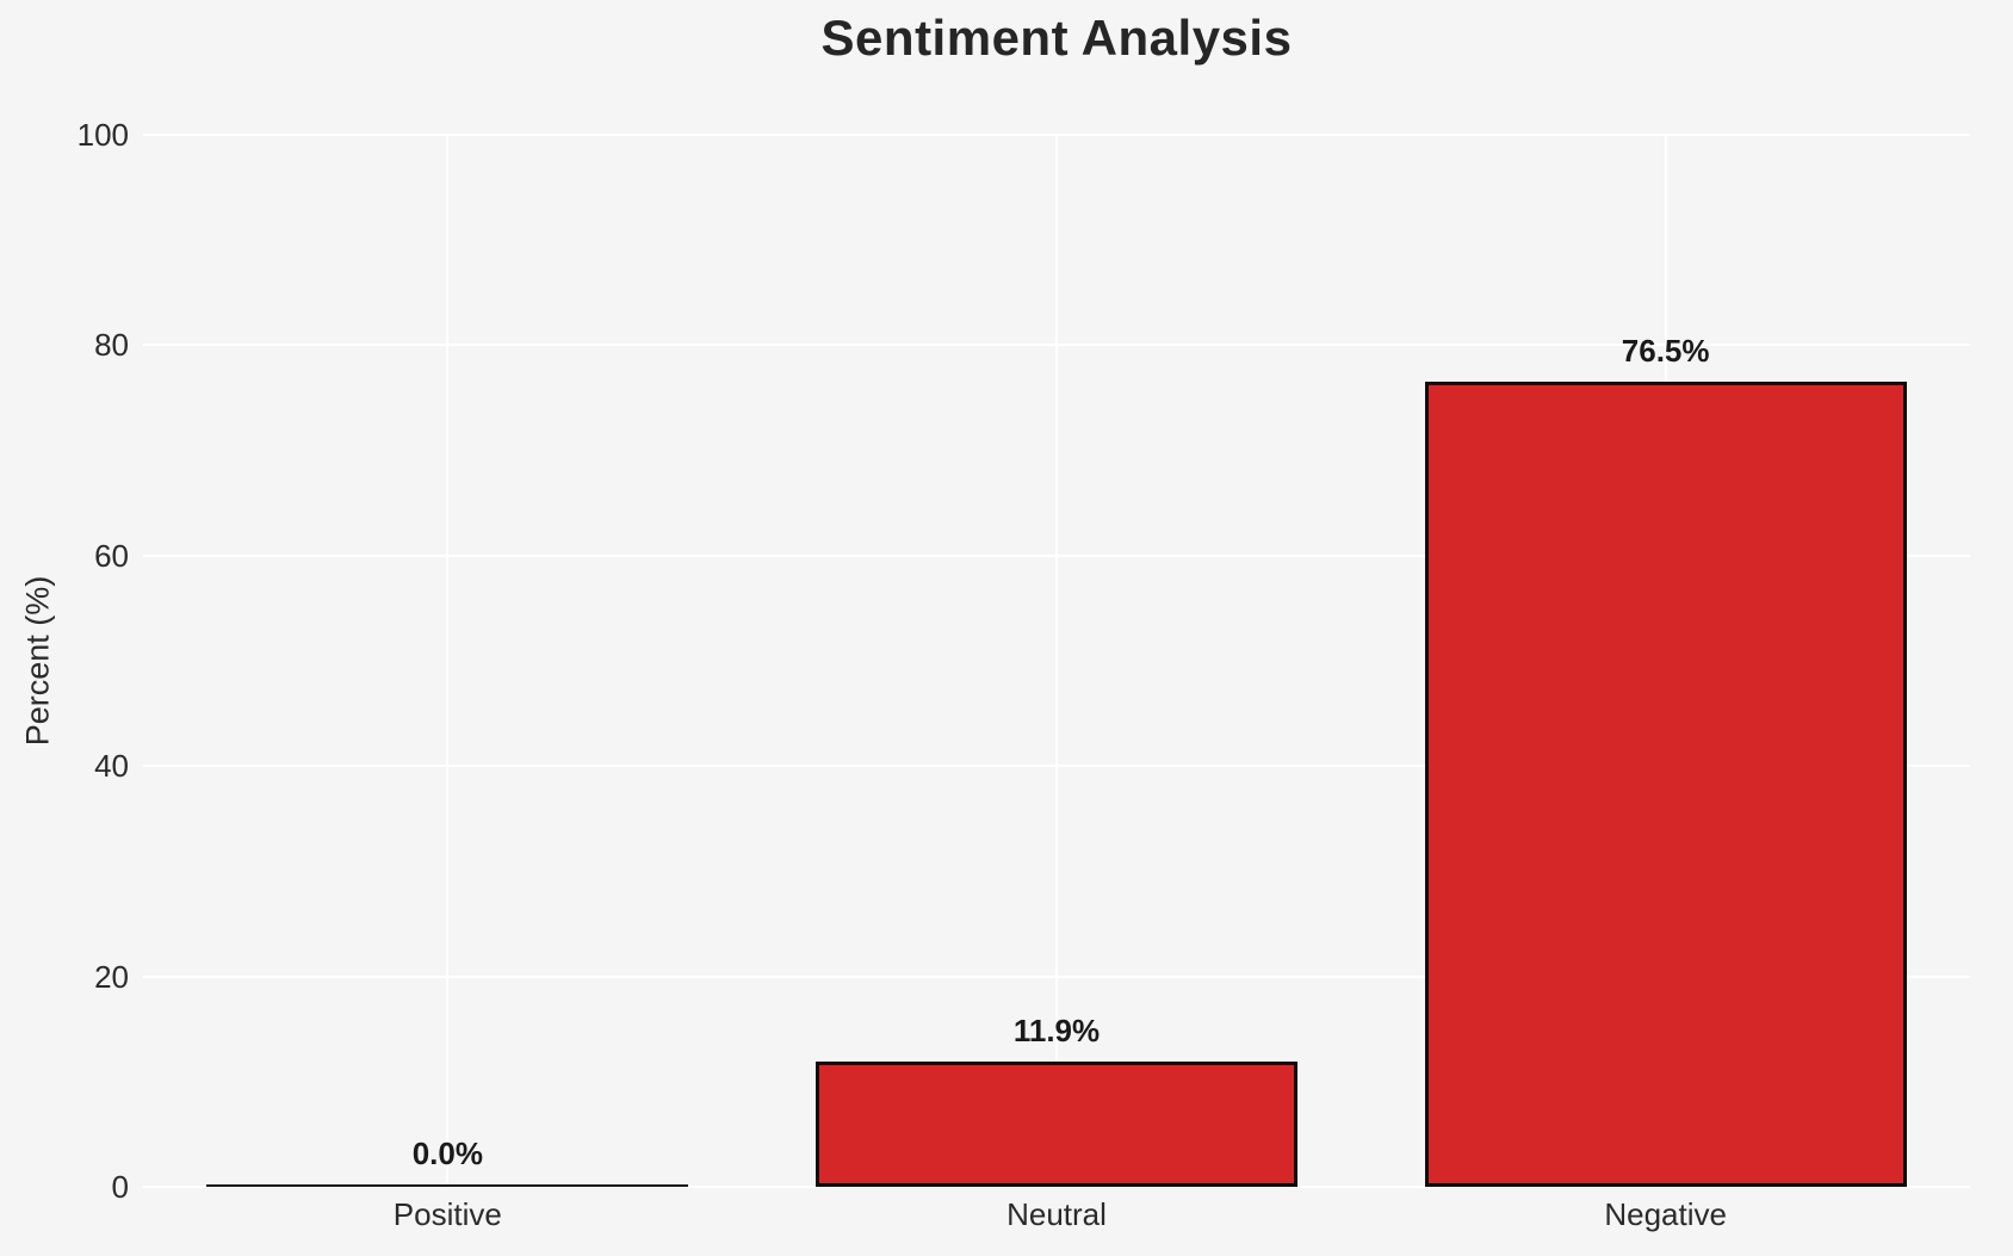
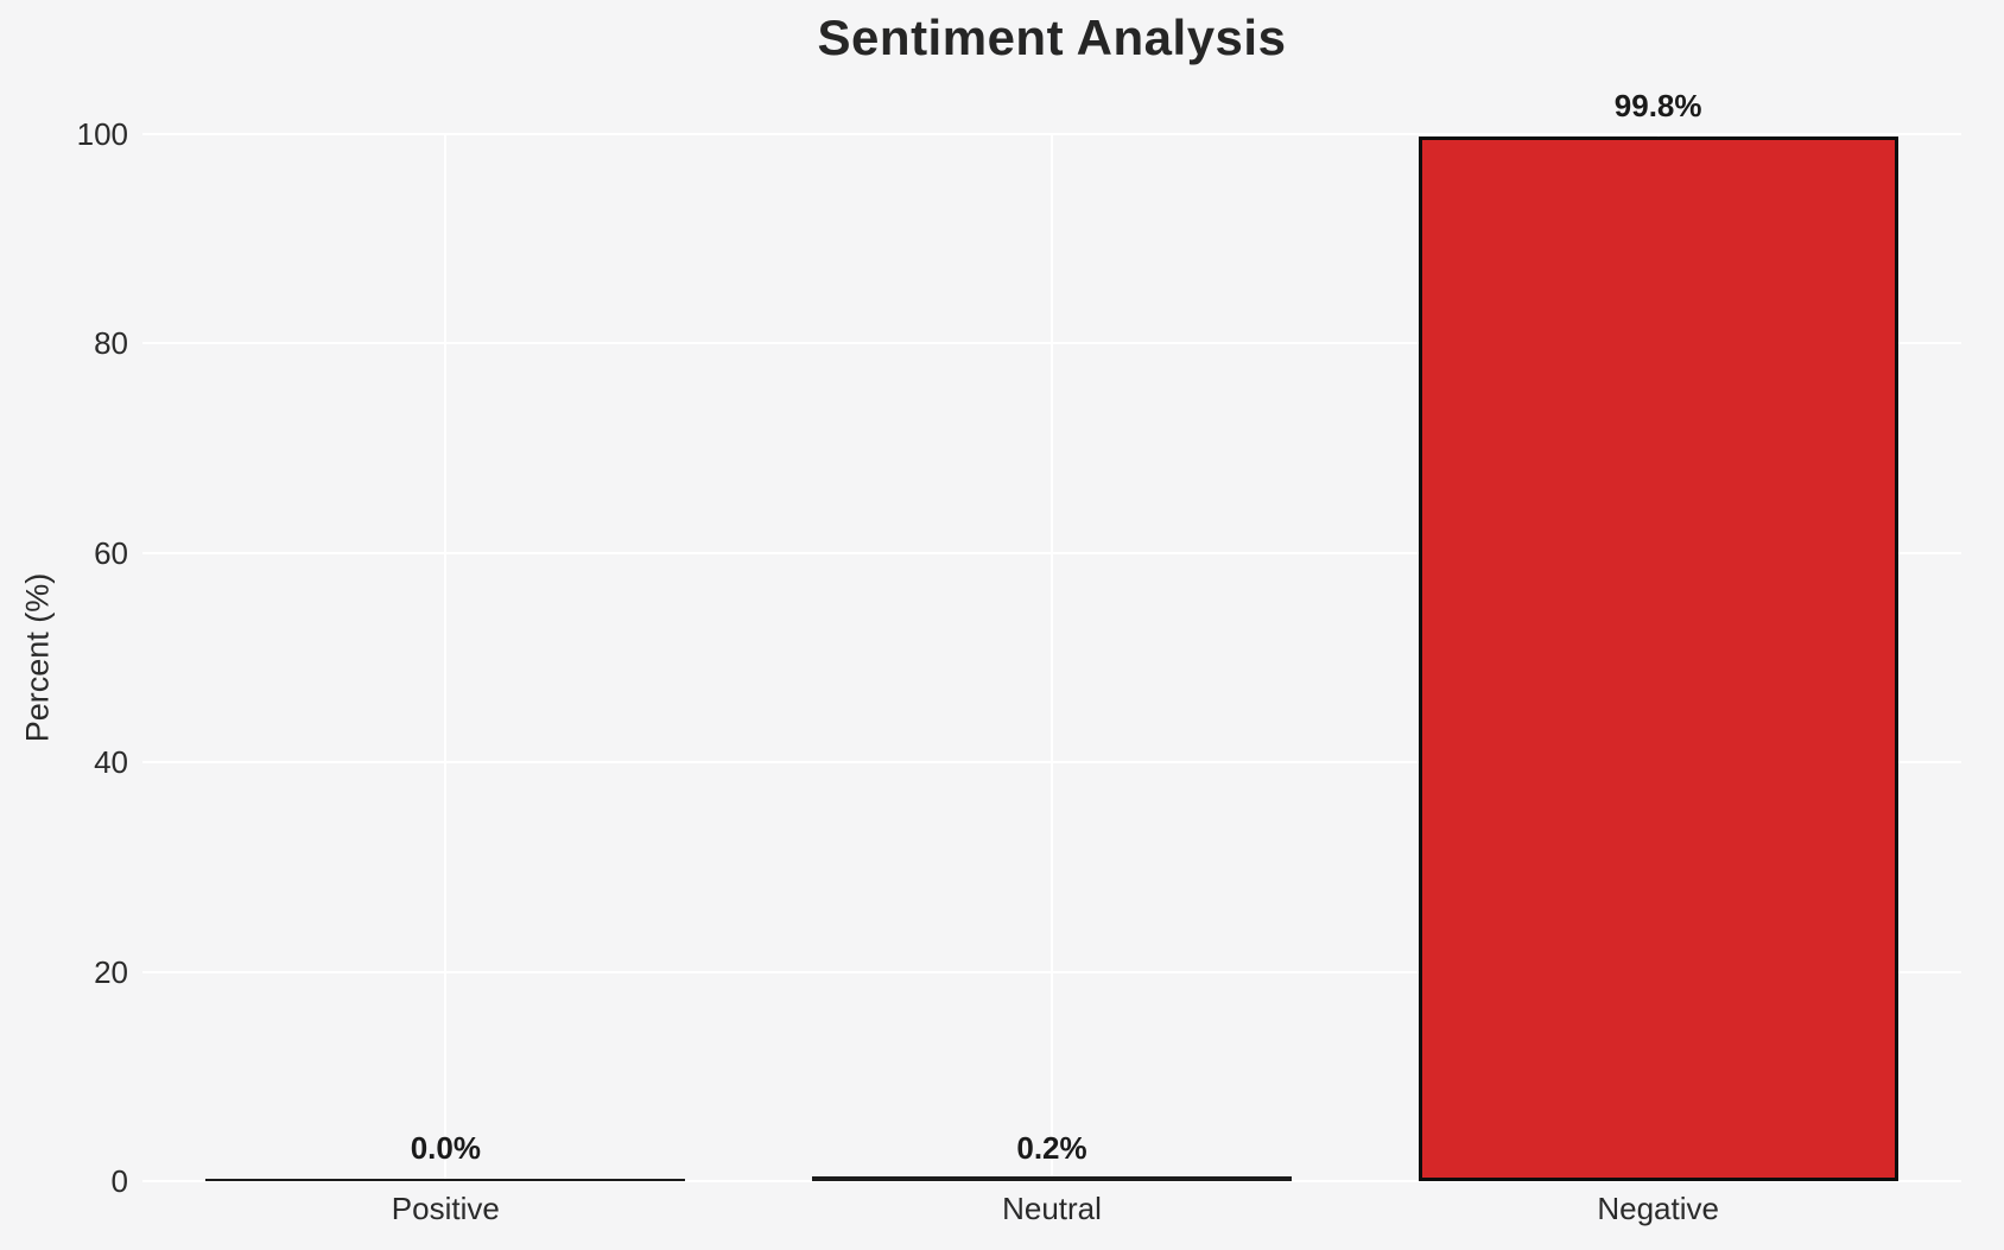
Neutral: 11.9% -> 0.2%
Negative: 76.5% -> 99.8%
